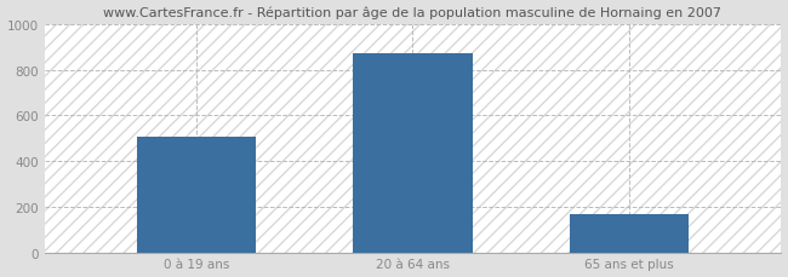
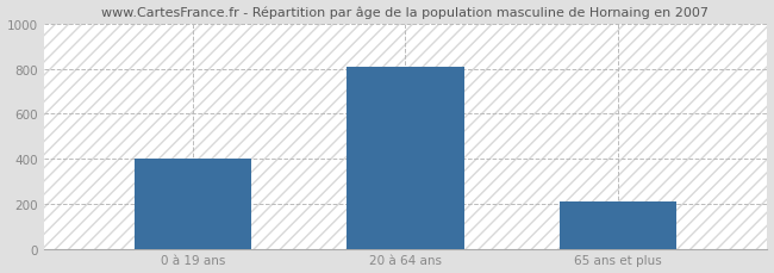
0 à 19 ans: 510 -> 400
20 à 64 ans: 870 -> 810
65 ans et plus: 170 -> 210
